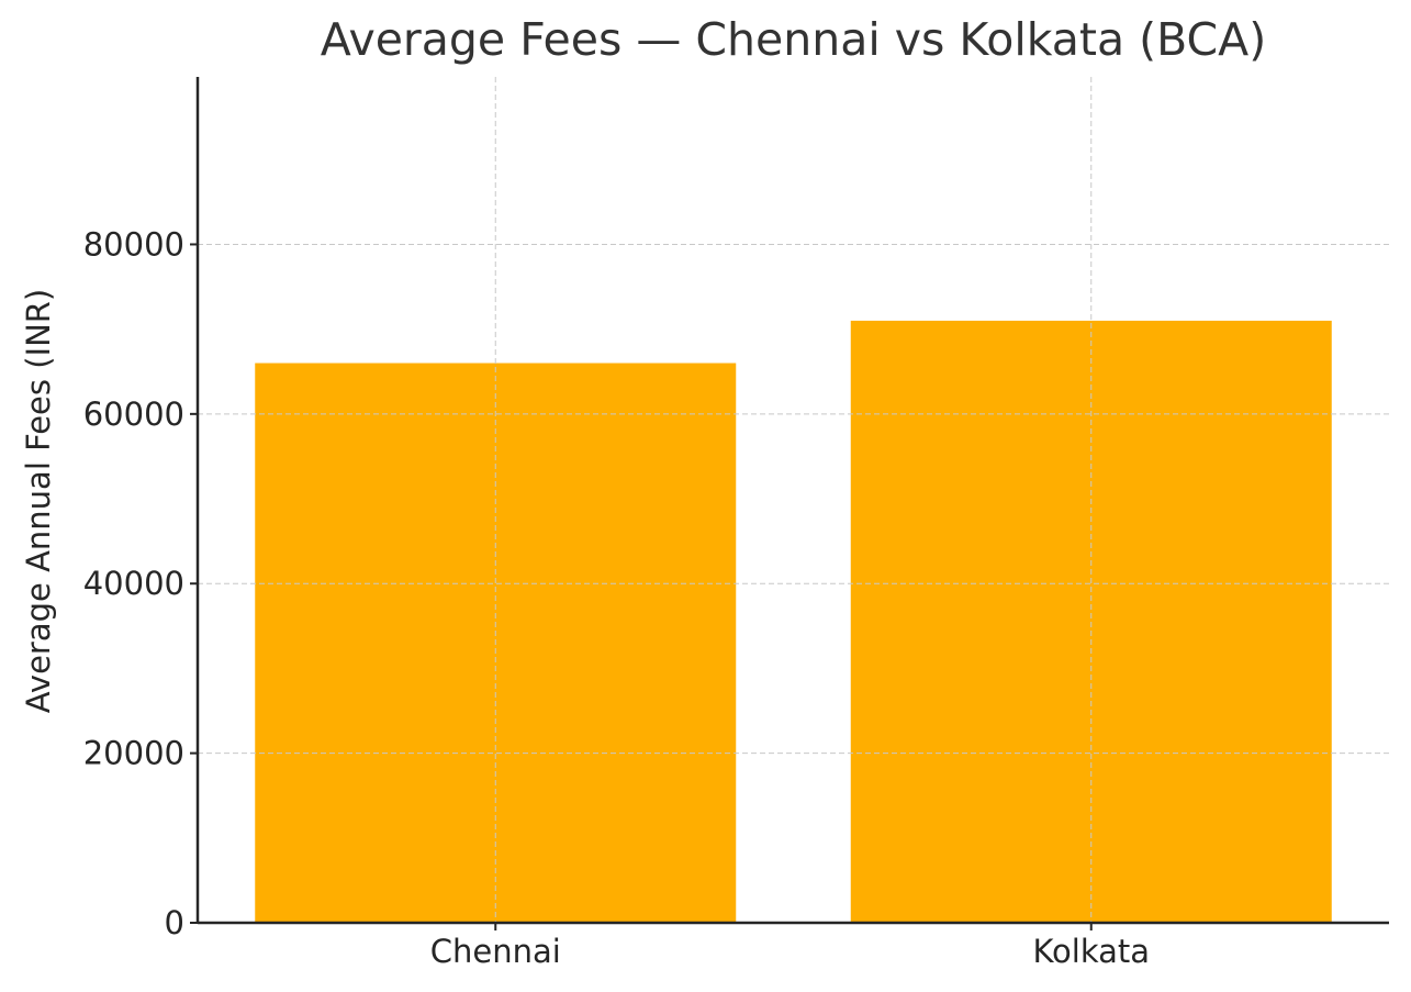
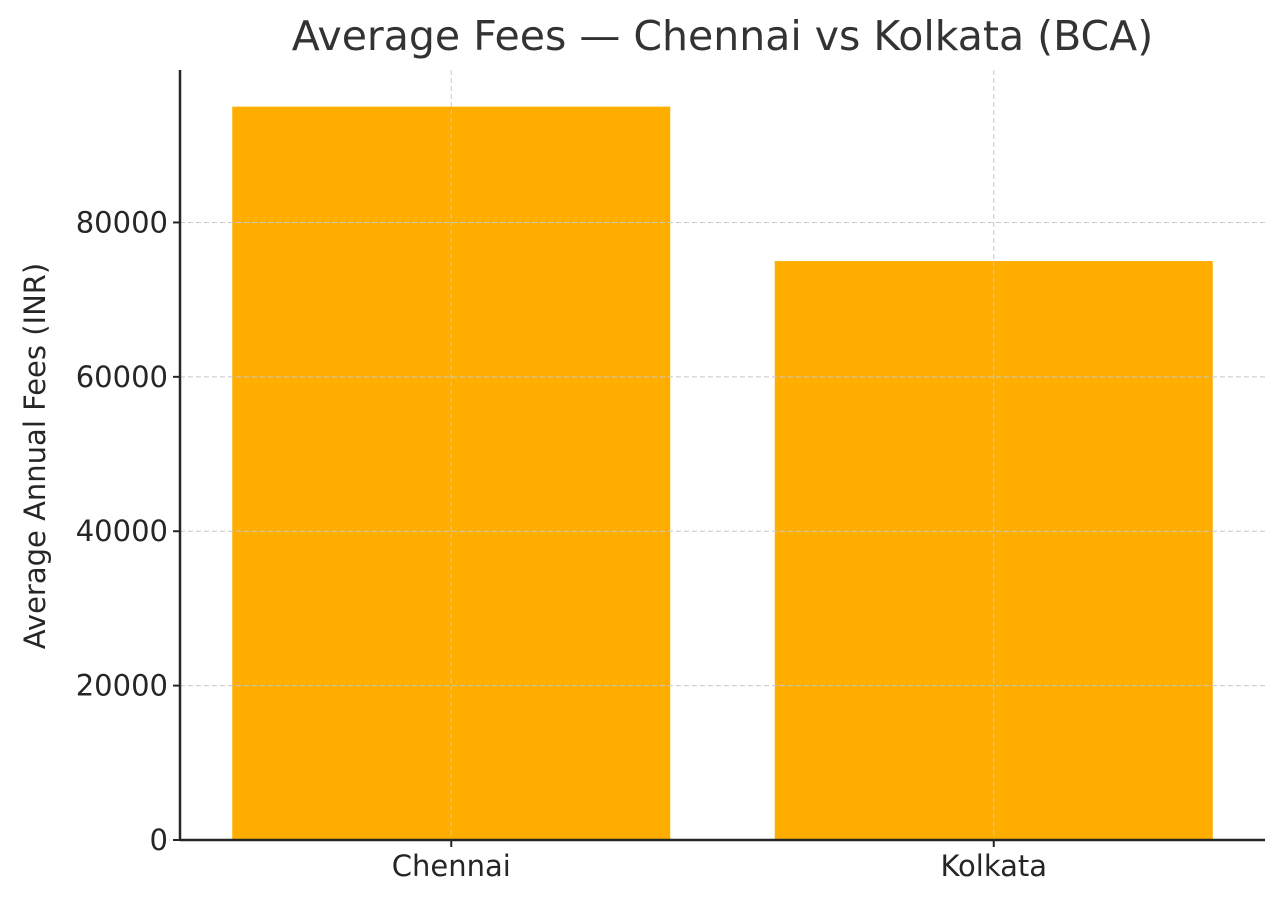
Chennai: 66000 -> 95000
Kolkata: 71000 -> 75000
